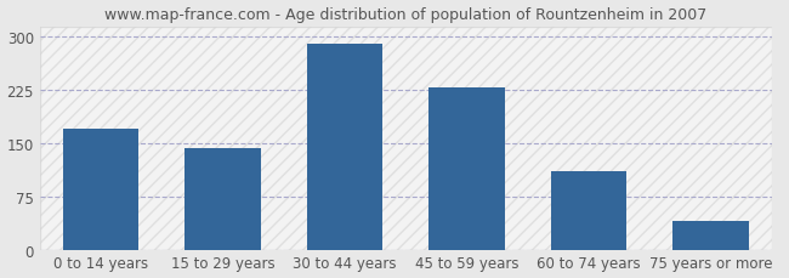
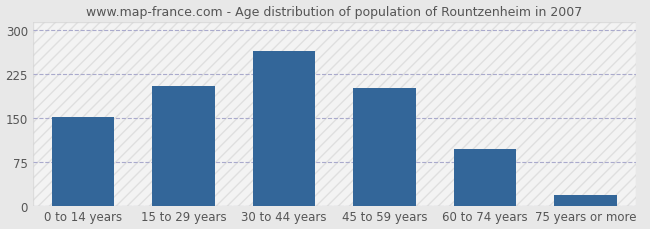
0 to 14 years: 170 -> 152
15 to 29 years: 143 -> 204
30 to 44 years: 290 -> 264
45 to 59 years: 228 -> 202
60 to 74 years: 110 -> 96
75 years or more: 40 -> 18
